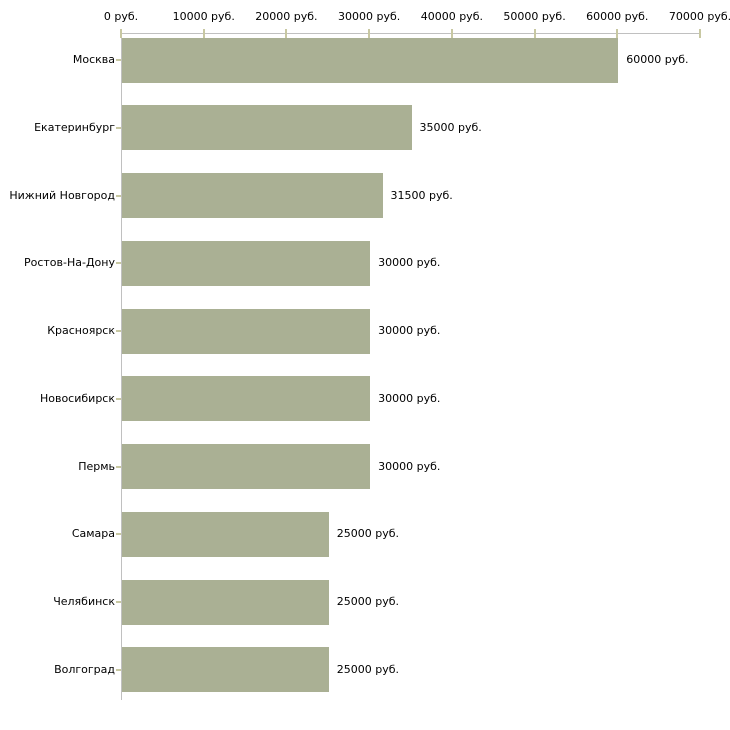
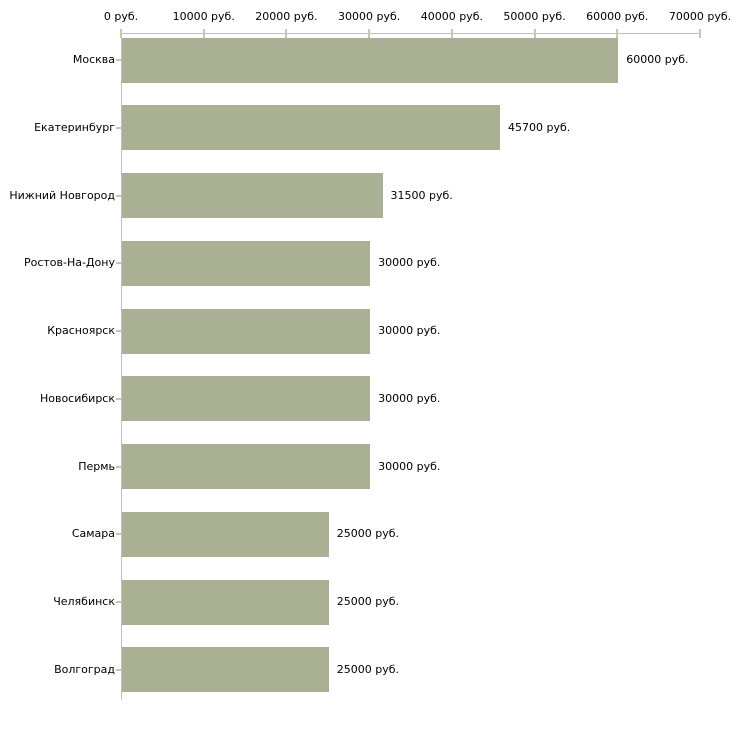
Екатеринбург: 35000 -> 45700
